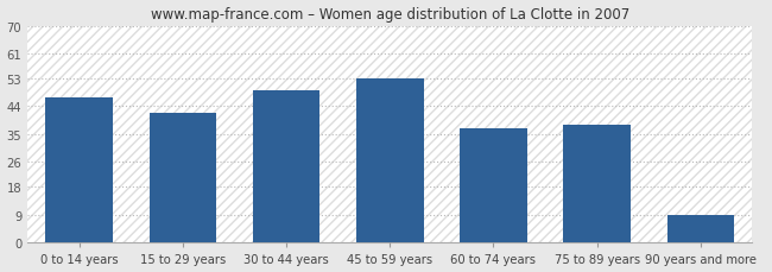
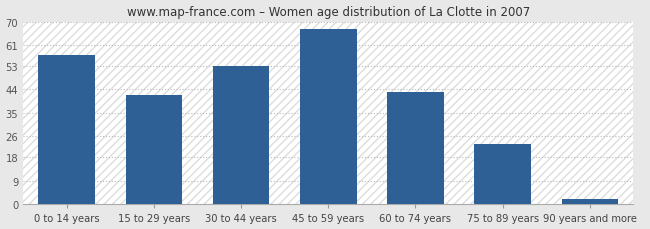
0 to 14 years: 47 -> 57
30 to 44 years: 49 -> 53
45 to 59 years: 53 -> 67
60 to 74 years: 37 -> 43
75 to 89 years: 38 -> 23
90 years and more: 9 -> 2
